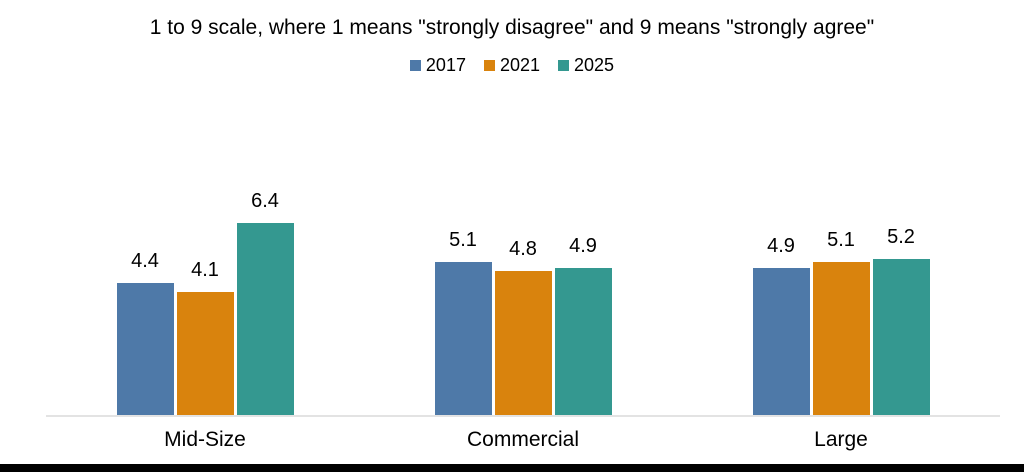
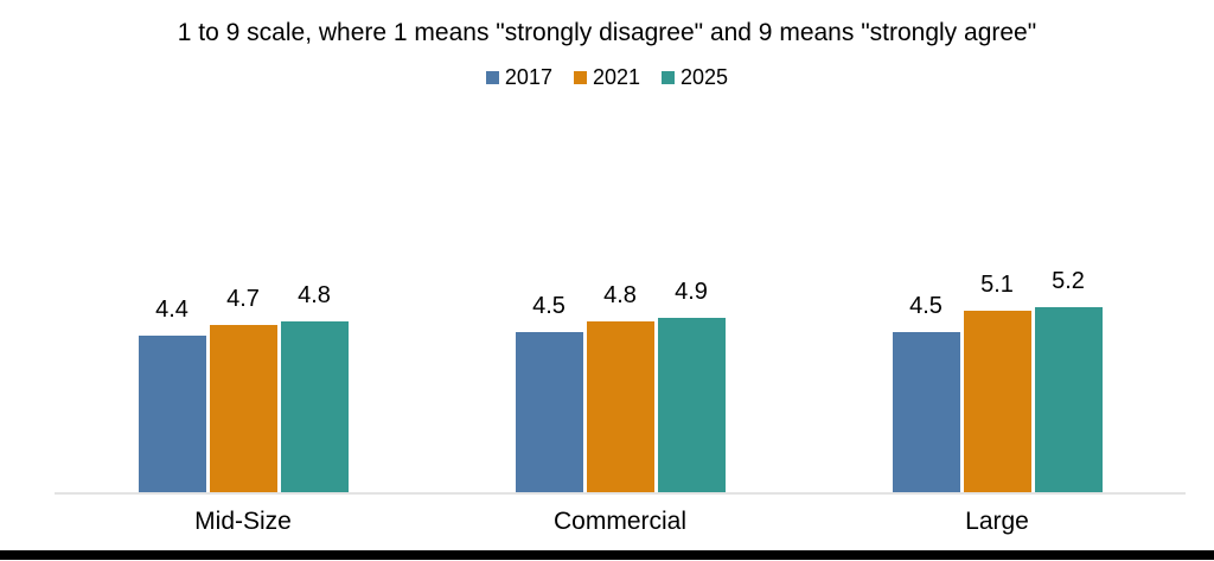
2021/Mid-Size: 4.1 -> 4.7
2025/Mid-Size: 6.4 -> 4.8
2017/Commercial: 5.1 -> 4.5
2017/Large: 4.9 -> 4.5
